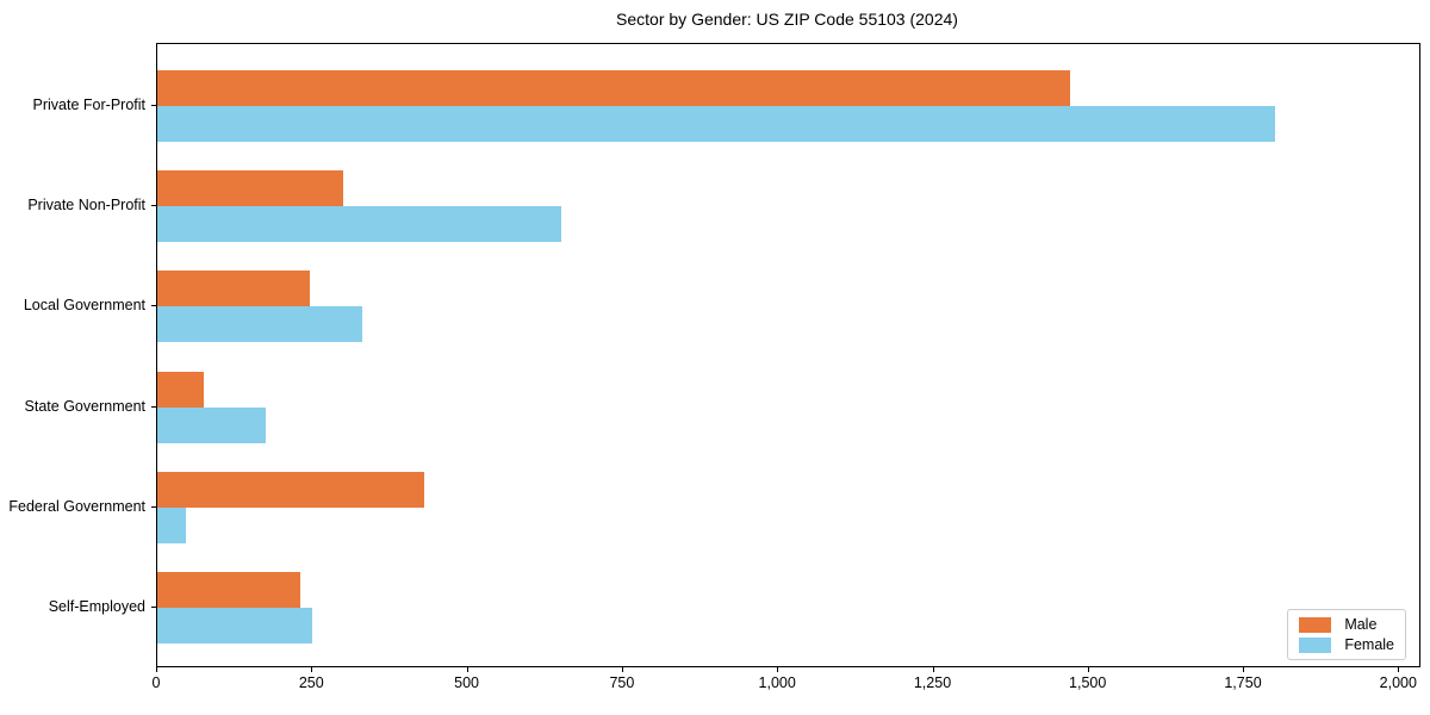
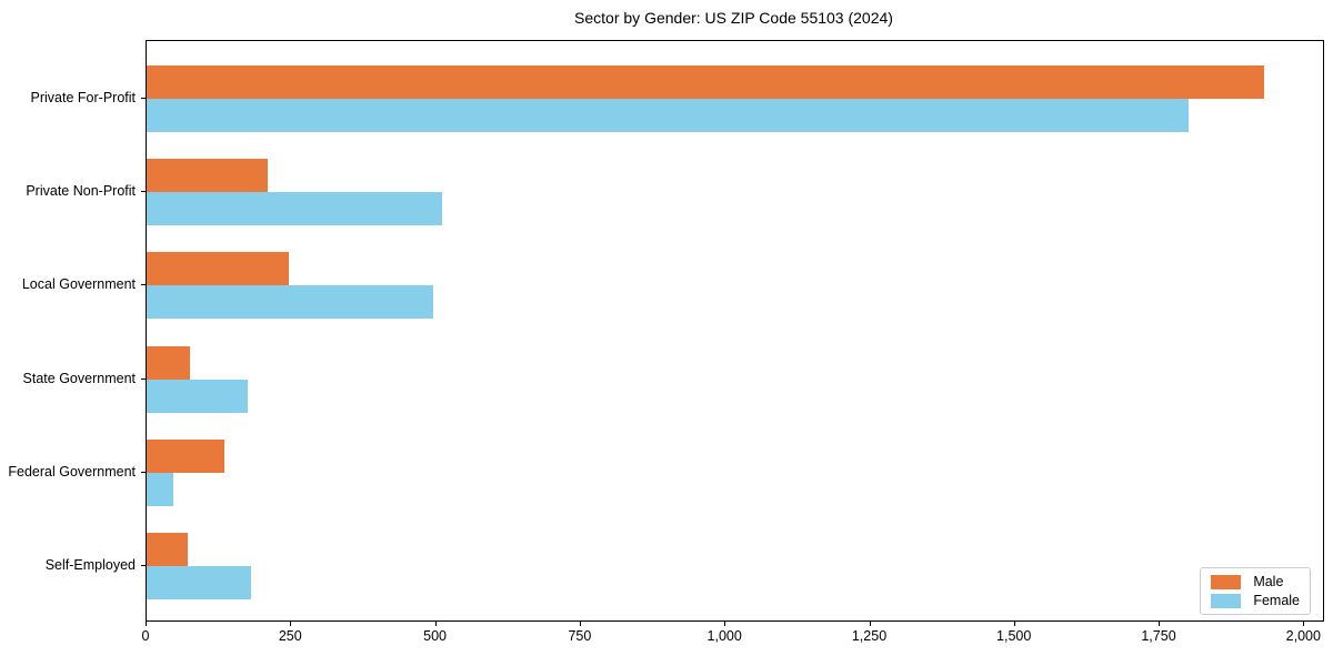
Male/Private For-Profit: 1470 -> 1930
Male/Private Non-Profit: 300 -> 210
Female/Private Non-Profit: 650 -> 510
Female/Local Government: 330 -> 500
Male/Federal Government: 430 -> 140
Male/Self-Employed: 230 -> 70
Female/Self-Employed: 250 -> 180
